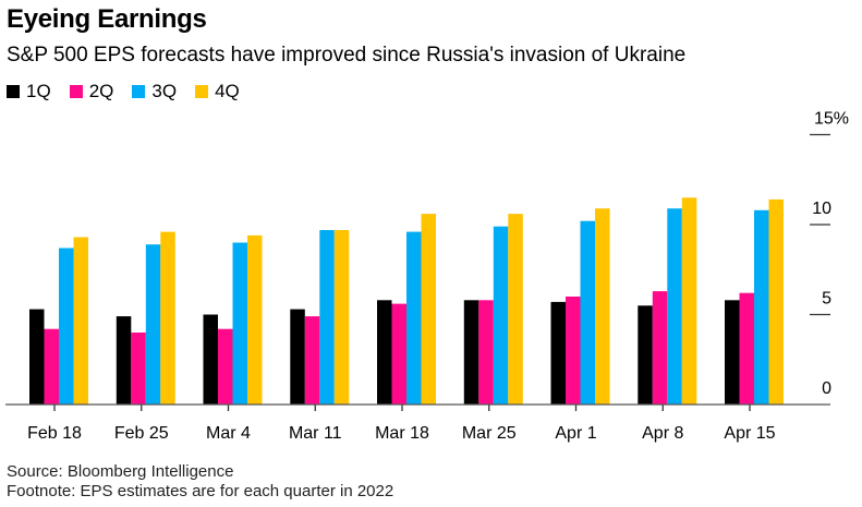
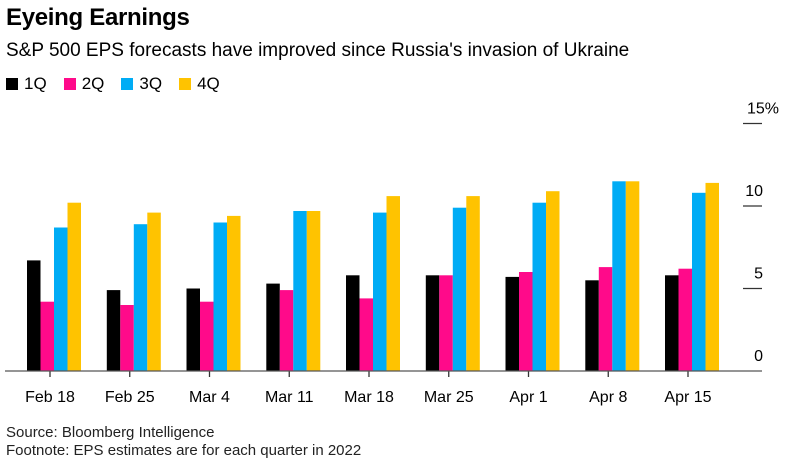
1Q/Feb 18: 5.3 -> 6.7
4Q/Feb 18: 9.3 -> 10.2
2Q/Mar 18: 5.6 -> 4.4
3Q/Apr 8: 10.9 -> 11.5
